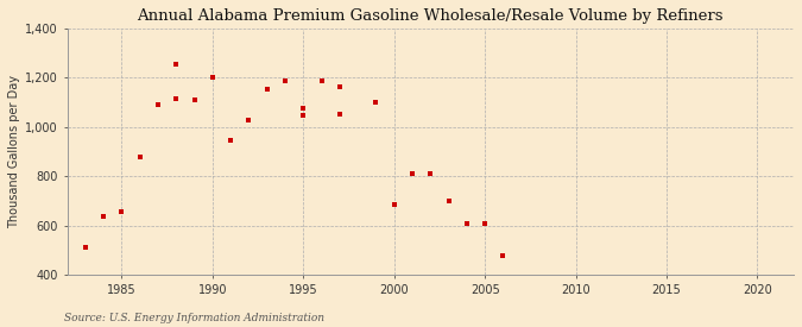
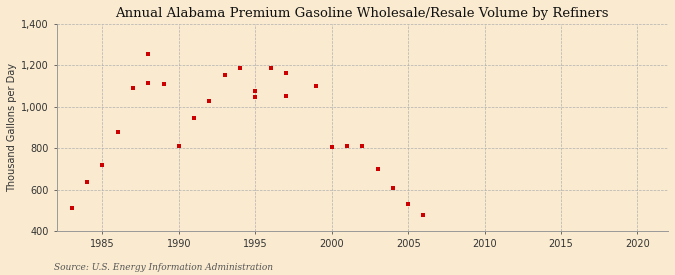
1985: 655 -> 720
1990: 1,200 -> 810
2000: 685 -> 805
2005: 610 -> 530
